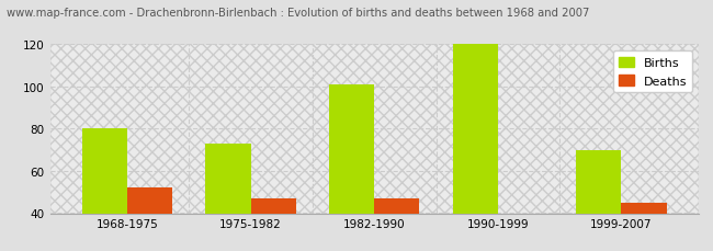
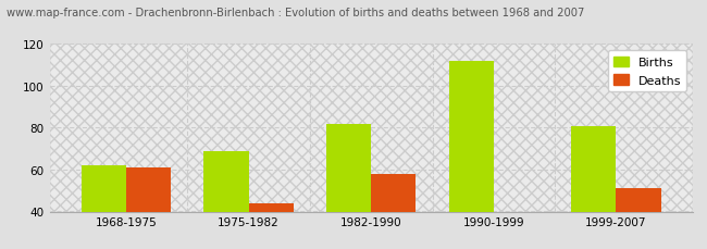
Births/1968-1975: 80 -> 62
Deaths/1968-1975: 52 -> 61
Births/1975-1982: 73 -> 69
Deaths/1975-1982: 47 -> 44
Births/1982-1990: 101 -> 82
Deaths/1982-1990: 47 -> 58
Births/1990-1999: 120 -> 112
Births/1999-2007: 70 -> 81
Deaths/1999-2007: 45 -> 51
